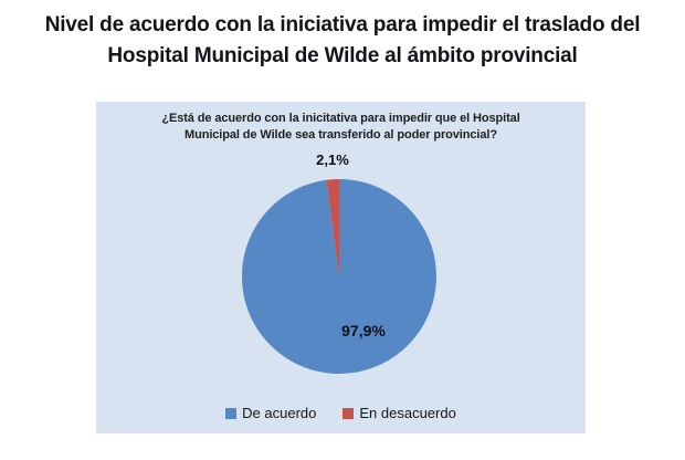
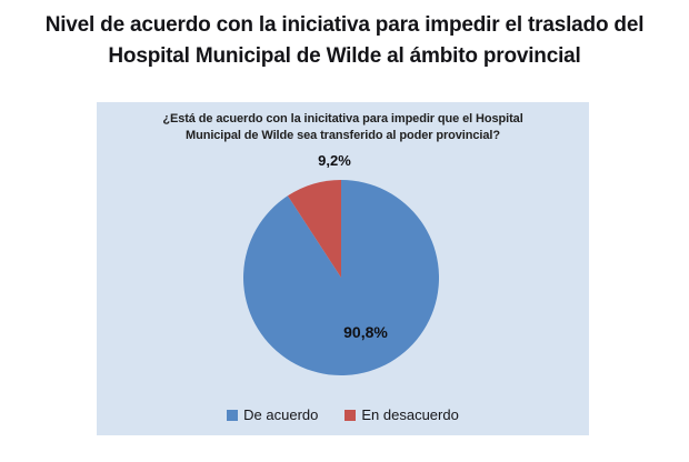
De acuerdo: 97,9% -> 90,8%
En desacuerdo: 2,1% -> 9,2%
